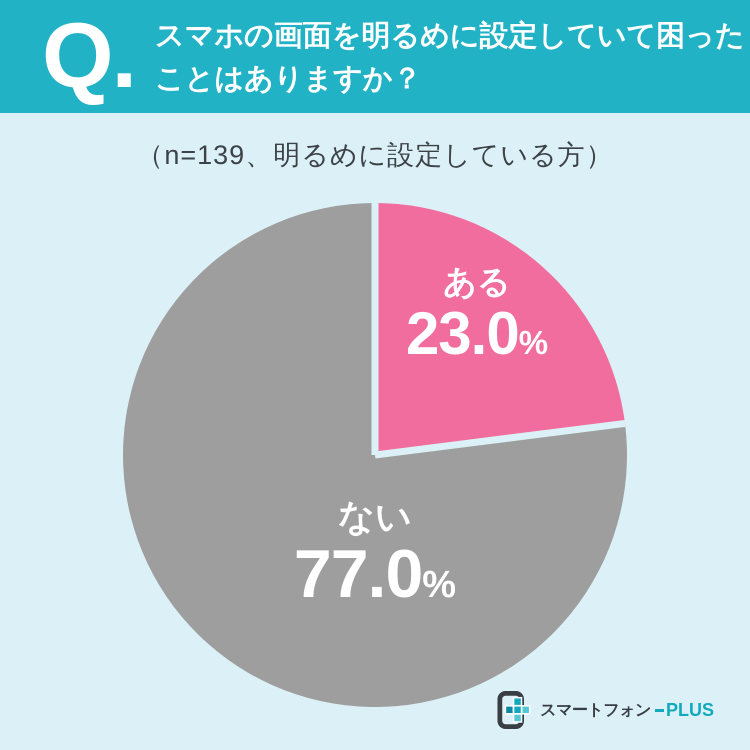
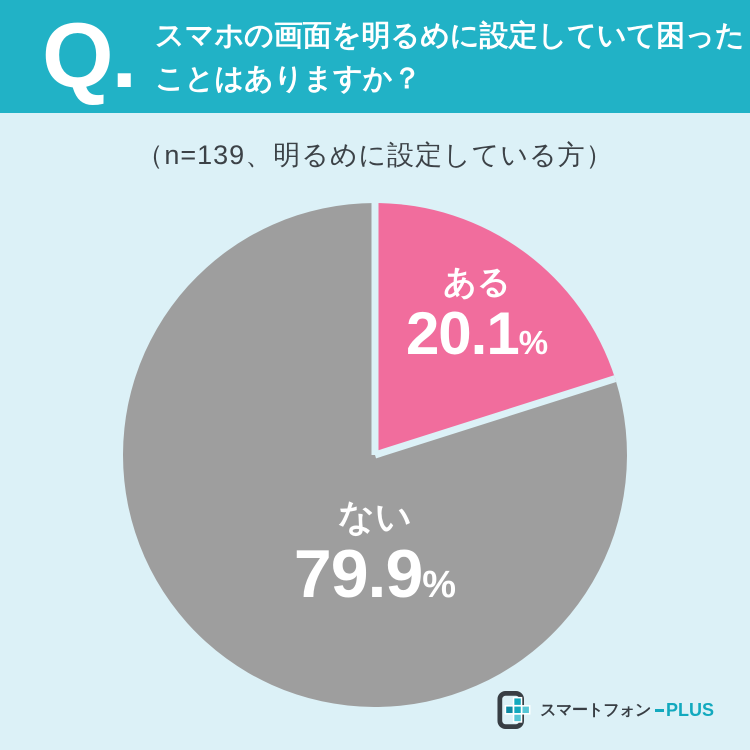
ある: 23.0 -> 20.1
ない: 77.0 -> 79.9
